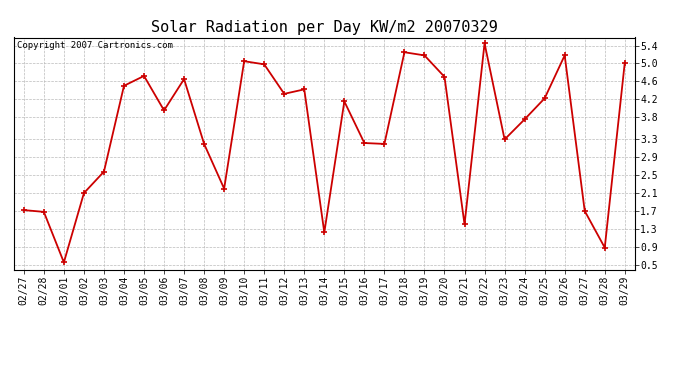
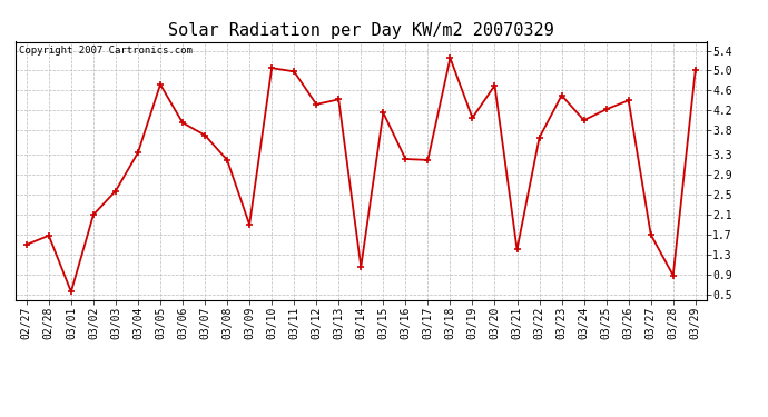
02/27: 1.72 -> 1.50
03/04: 4.50 -> 3.35
03/07: 4.65 -> 3.70
03/09: 2.20 -> 1.90
03/14: 1.22 -> 1.05
03/19: 5.18 -> 4.05
03/22: 5.45 -> 3.65
03/23: 3.30 -> 4.50
03/24: 3.75 -> 4.00
03/26: 5.18 -> 4.40
